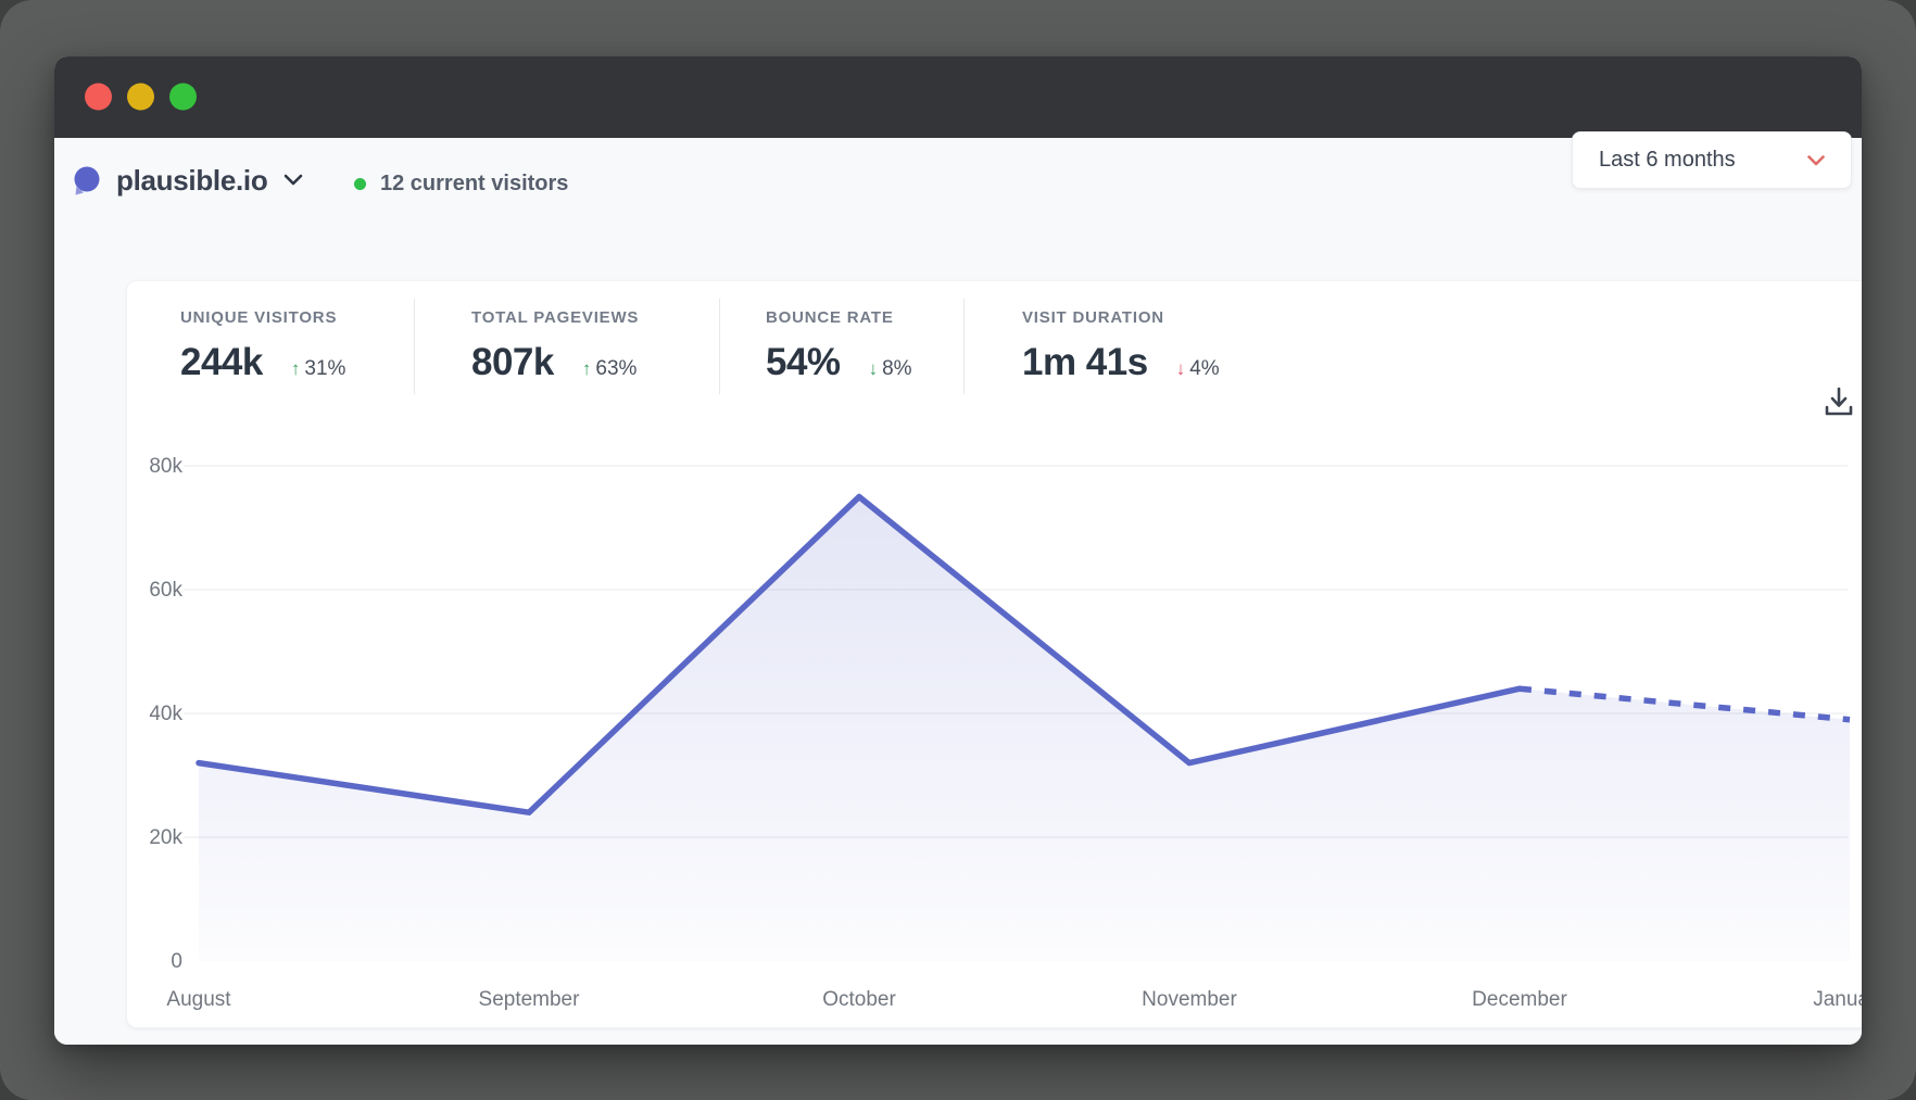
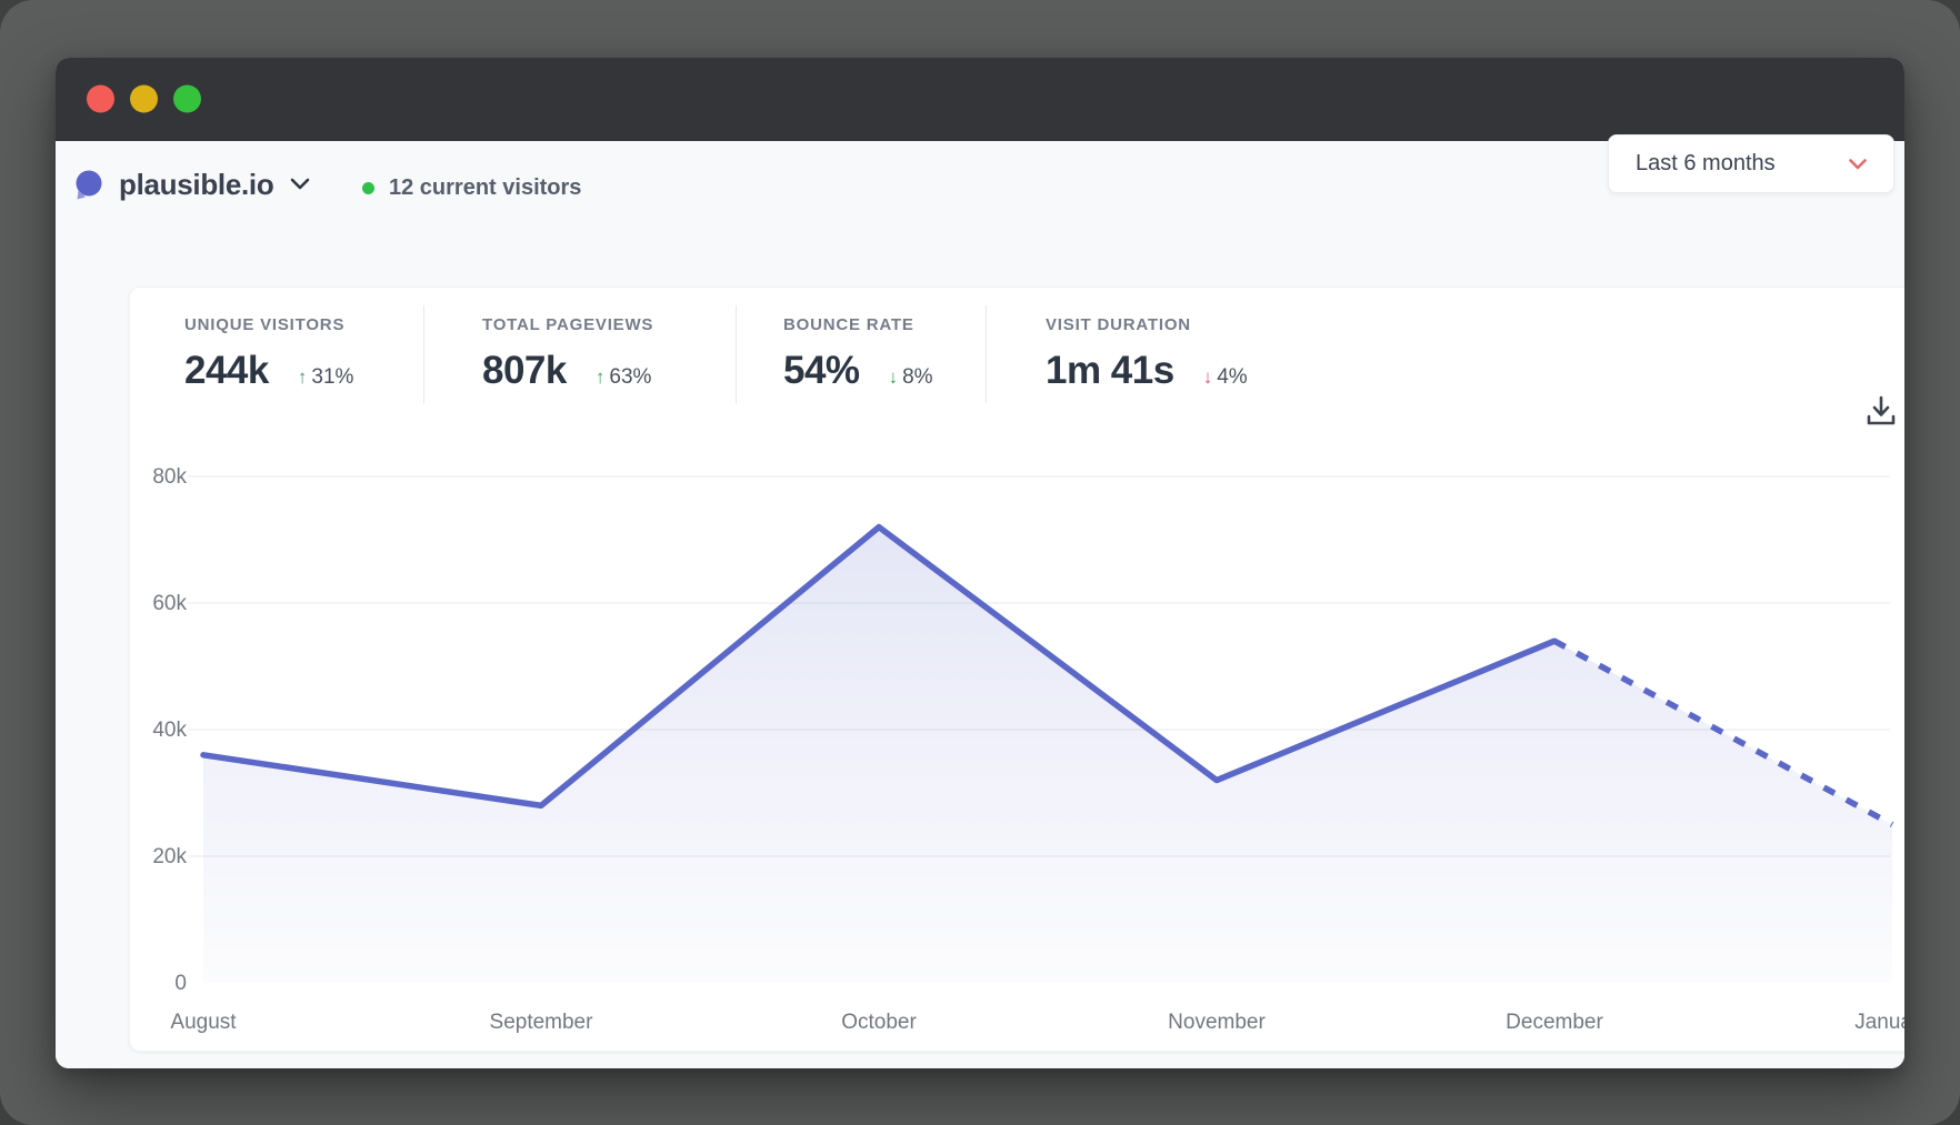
August: 32k -> 36k
September: 24k -> 28k
October: 75k -> 72k
December: 44k -> 54k
January: 39k -> 25k
